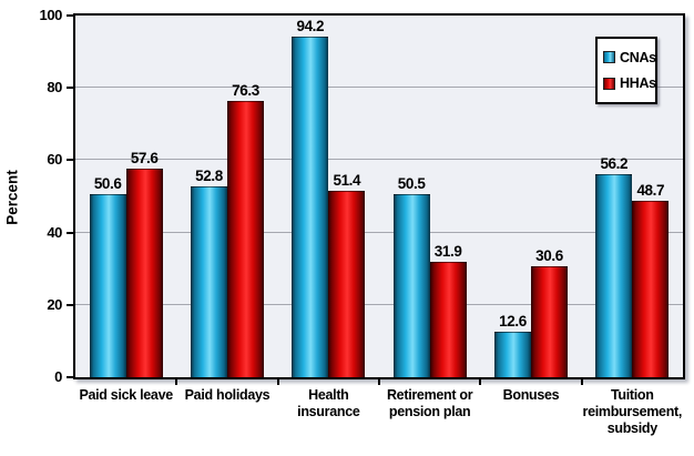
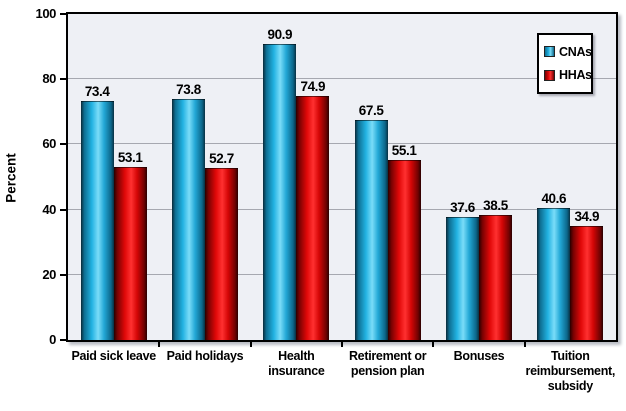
CNAs/Paid sick leave: 50.6 -> 73.4
HHAs/Paid sick leave: 57.6 -> 53.1
CNAs/Paid holidays: 52.8 -> 73.8
HHAs/Paid holidays: 76.3 -> 52.7
CNAs/Health insurance: 94.2 -> 90.9
HHAs/Health insurance: 51.4 -> 74.9
CNAs/Retirement or pension plan: 50.5 -> 67.5
HHAs/Retirement or pension plan: 31.9 -> 55.1
CNAs/Bonuses: 12.6 -> 37.6
HHAs/Bonuses: 30.6 -> 38.5
CNAs/Tuition reimbursement, subsidy: 56.2 -> 40.6
HHAs/Tuition reimbursement, subsidy: 48.7 -> 34.9
